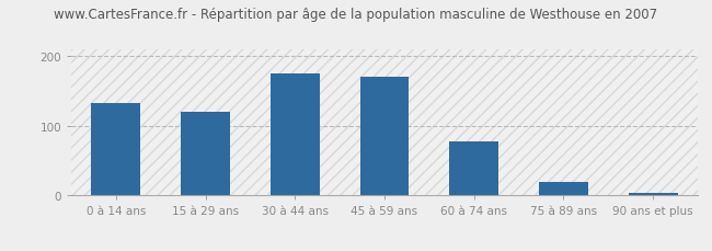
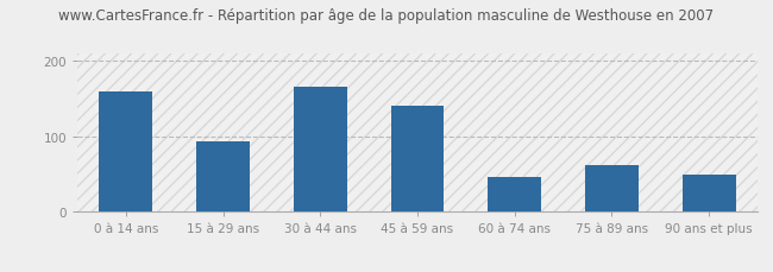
0 à 14 ans: 133 -> 160
15 à 29 ans: 120 -> 94
30 à 44 ans: 175 -> 166
45 à 59 ans: 170 -> 140
60 à 74 ans: 78 -> 46
75 à 89 ans: 20 -> 62
90 ans et plus: 3 -> 50
